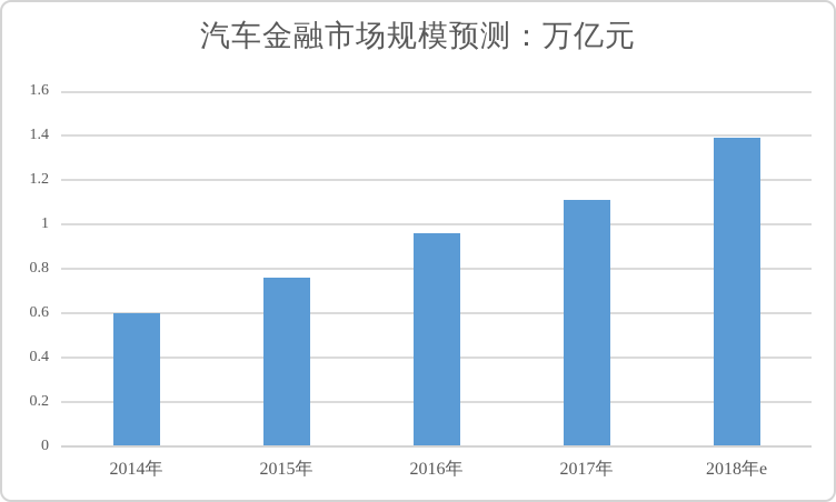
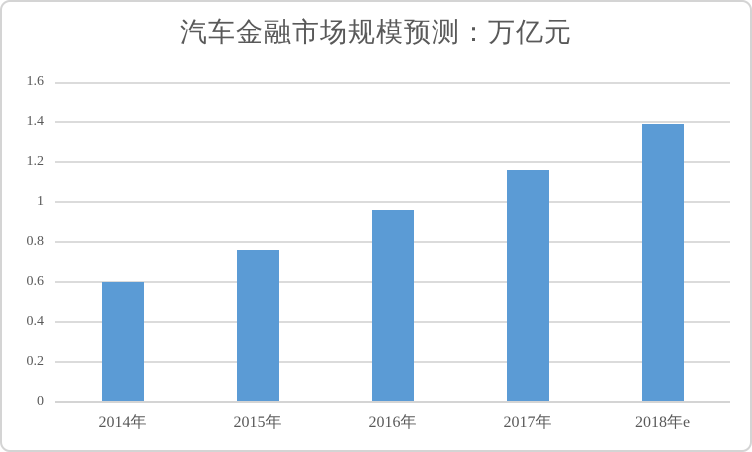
2017年: 1.11 -> 1.16
